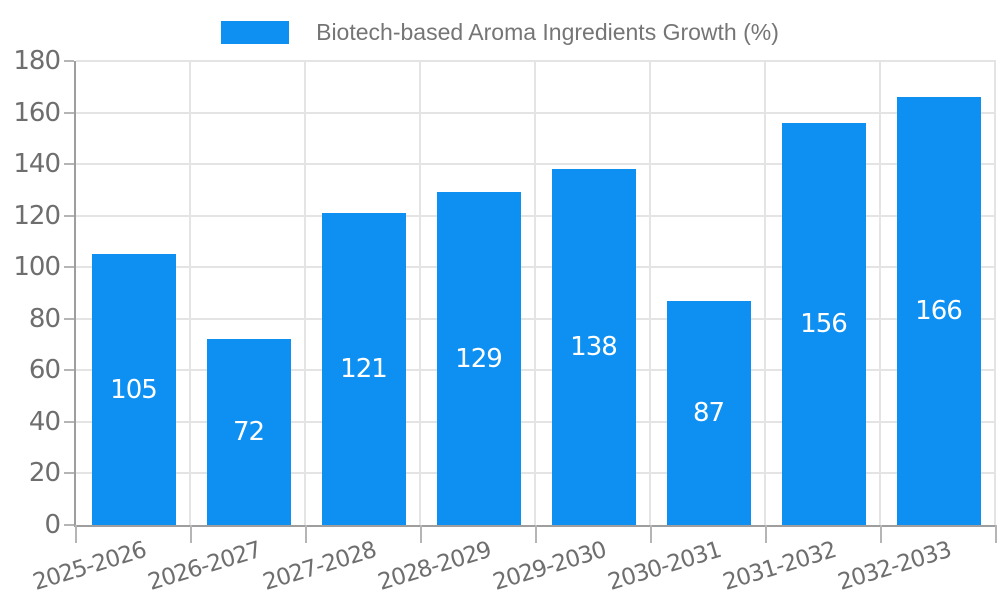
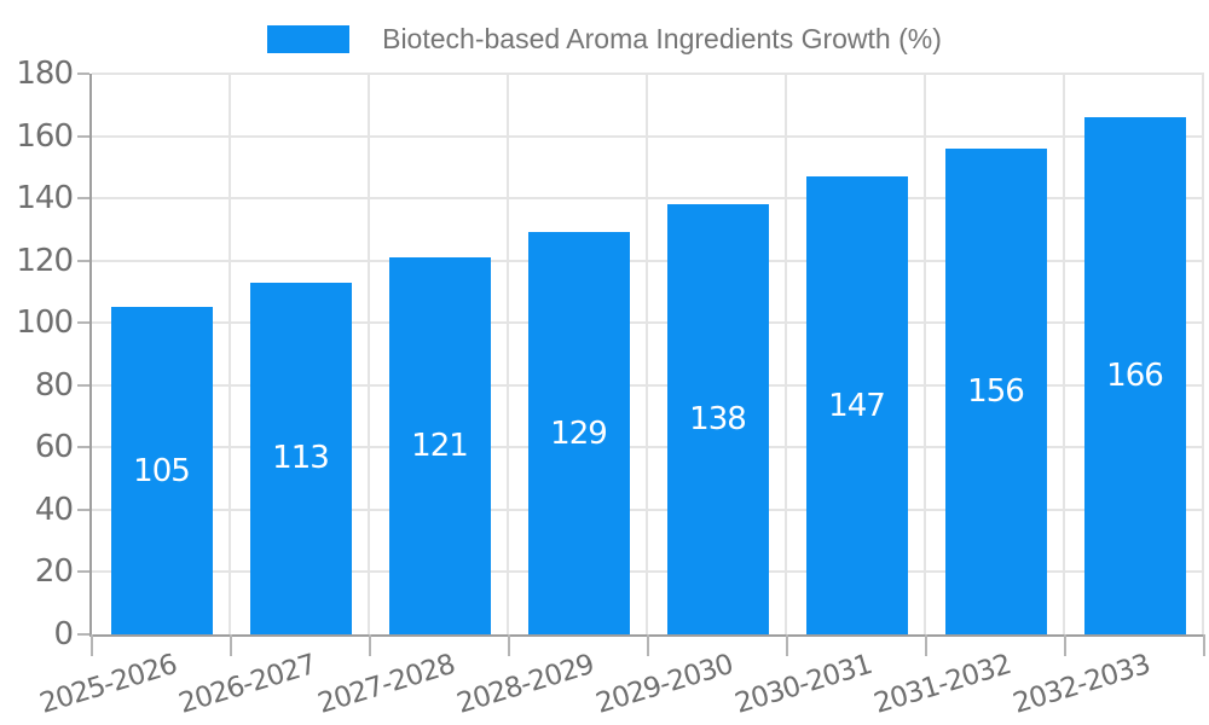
2026-2027: 72 -> 113
2030-2031: 87 -> 147
